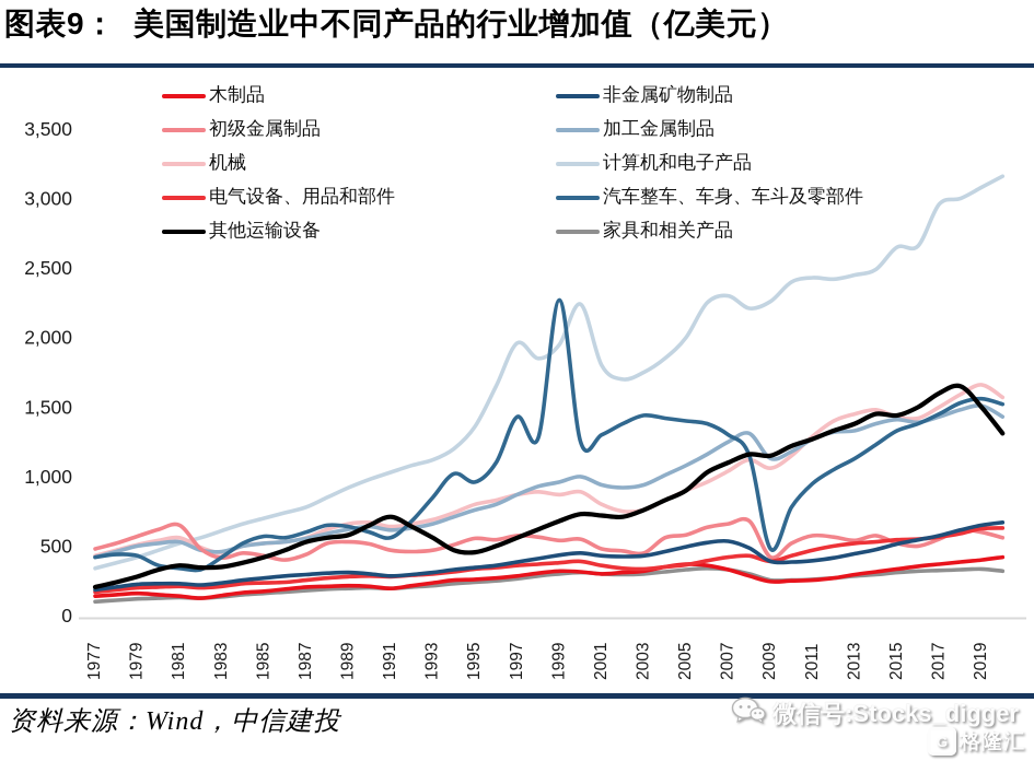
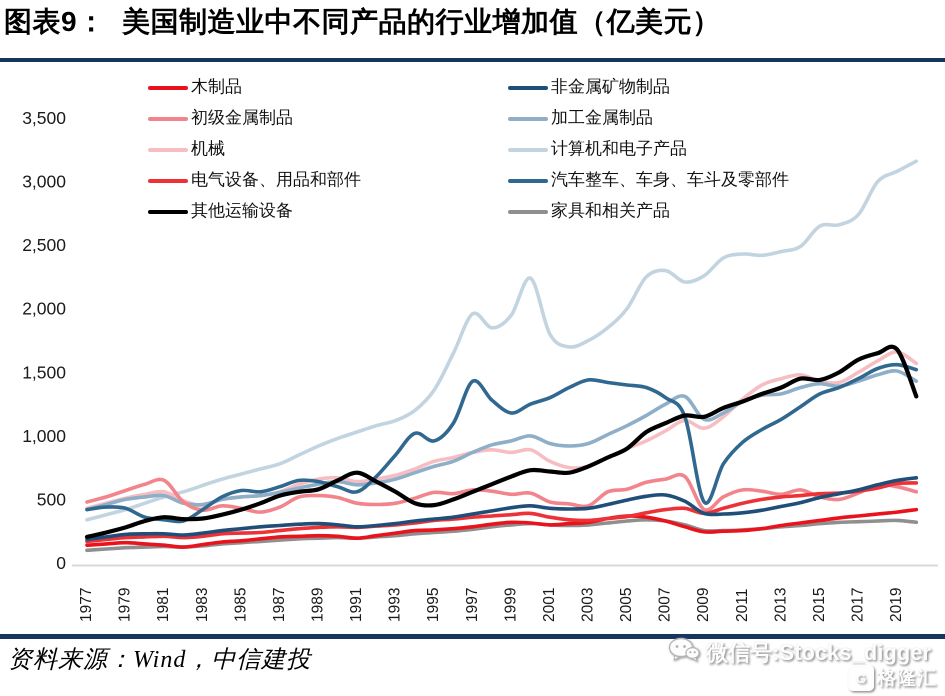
汽车整车、车身、车斗及零部件/1999: 2270 -> 1180
计算机和电子产品/2017: 2960 -> 2740
其他运输设备/2019: 1500 -> 1680
